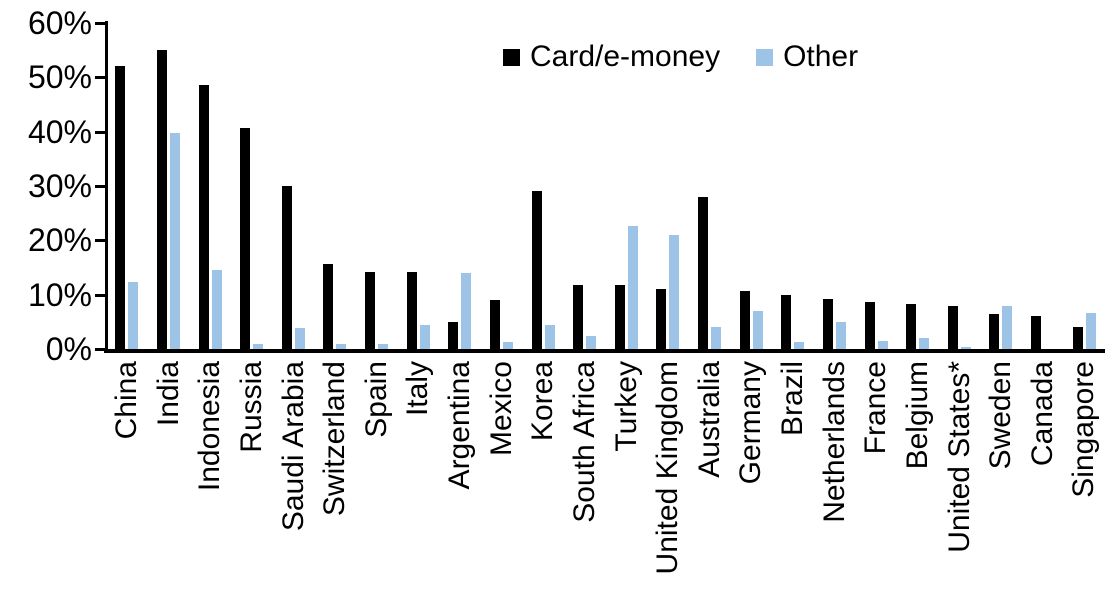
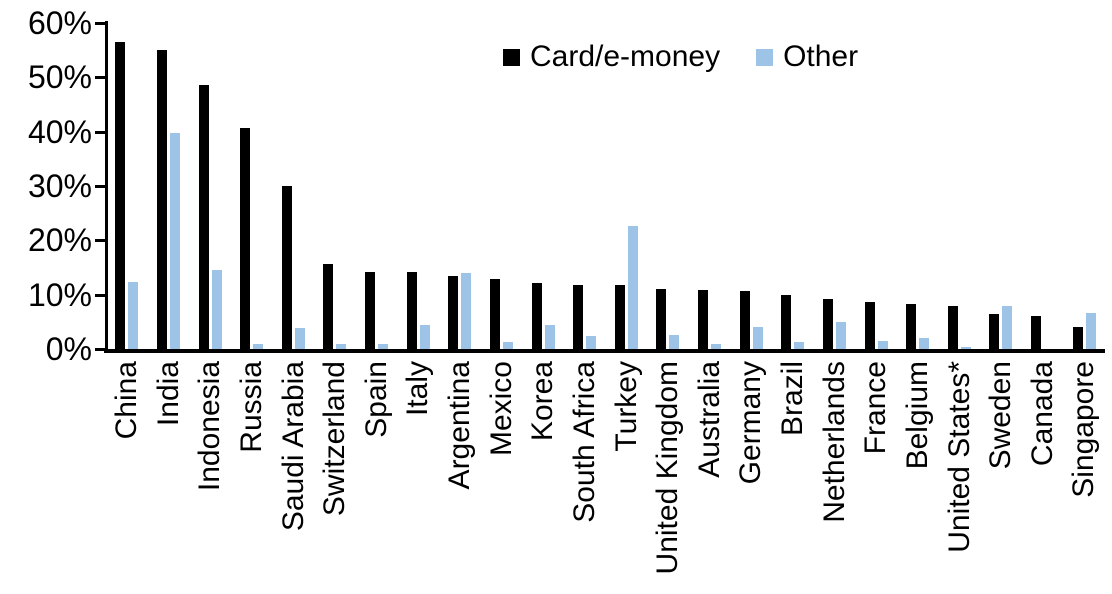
Card/e-money/China: 52% -> 56%
Card/e-money/Argentina: 5% -> 13%
Card/e-money/Mexico: 9% -> 13%
Card/e-money/Korea: 29% -> 12%
Other/United Kingdom: 21% -> 2%
Card/e-money/Australia: 28% -> 11%
Other/Australia: 4% -> 1%
Other/Germany: 7% -> 4%
